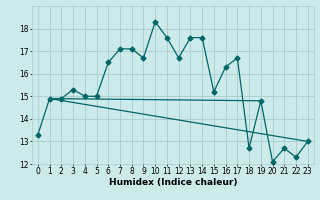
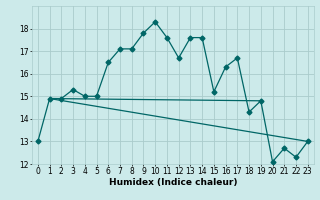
0: 13.3 -> 13.0
9: 16.7 -> 17.8
18: 12.7 -> 14.3
